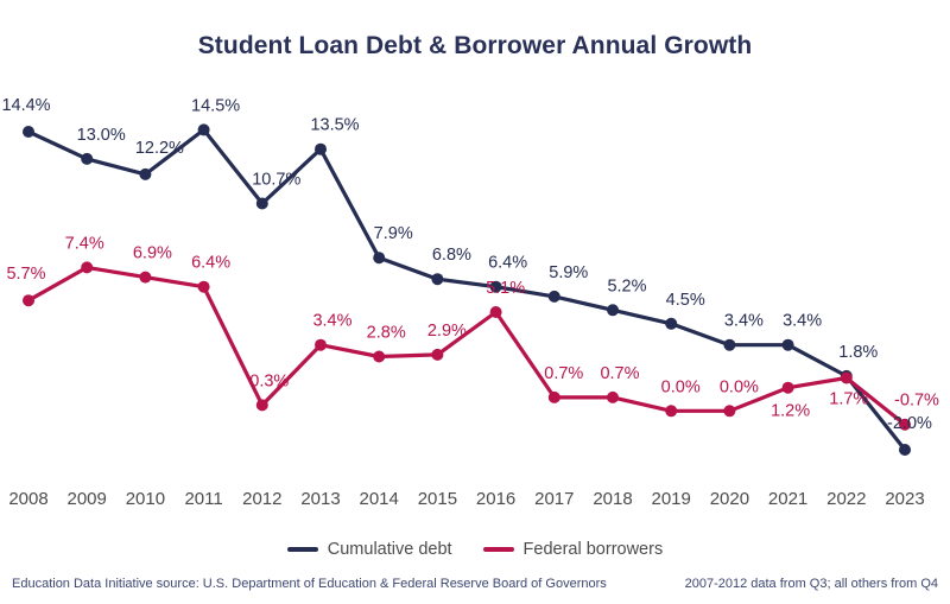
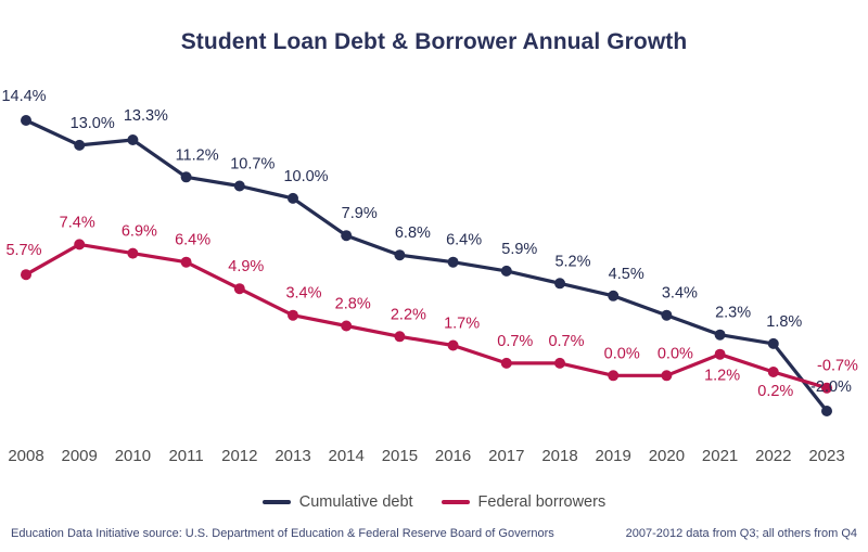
Cumulative debt/2010: 12.2% -> 13.3%
Cumulative debt/2011: 14.5% -> 11.2%
Federal borrowers/2012: 0.3% -> 4.9%
Cumulative debt/2013: 13.5% -> 10.0%
Federal borrowers/2015: 2.9% -> 2.2%
Federal borrowers/2016: 5.1% -> 1.7%
Cumulative debt/2021: 3.4% -> 2.3%
Federal borrowers/2022: 1.7% -> 0.2%
